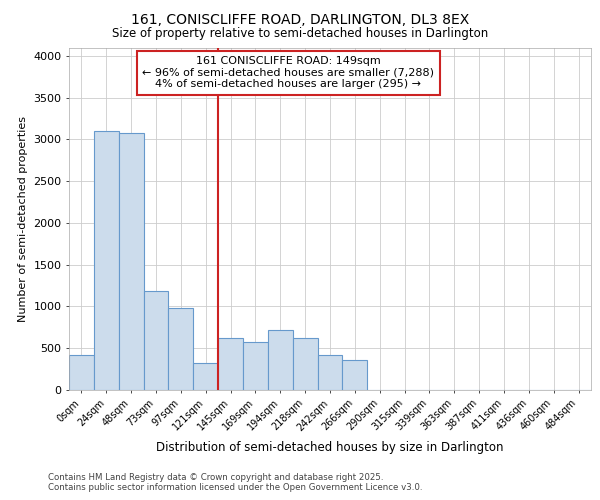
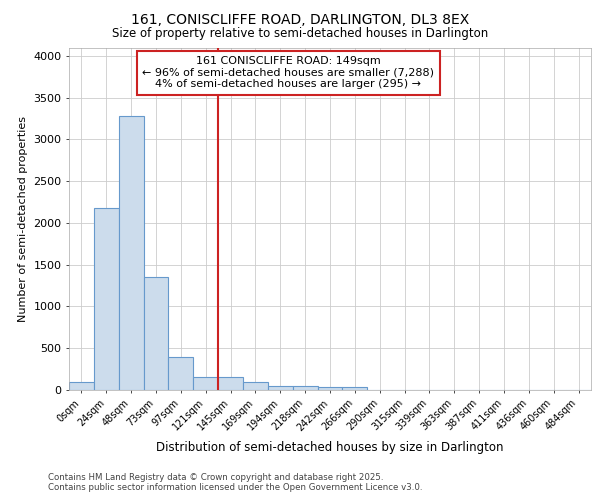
0sqm: 420 -> 100
24sqm: 3100 -> 2180
48sqm: 3080 -> 3280
73sqm: 1180 -> 1350
97sqm: 980 -> 400
121sqm: 320 -> 160
145sqm: 620 -> 160
169sqm: 580 -> 90
194sqm: 720 -> 50
218sqm: 620 -> 40
242sqm: 420 -> 30
266sqm: 360 -> 30
